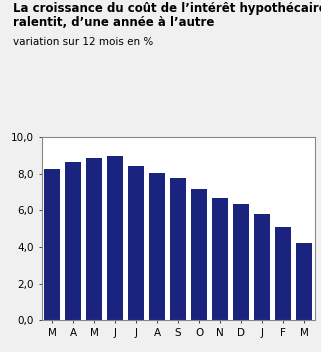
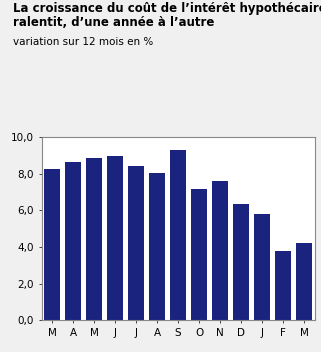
S: 7,8 -> 9,3
N: 6,7 -> 7,6
F: 5,1 -> 3,8
